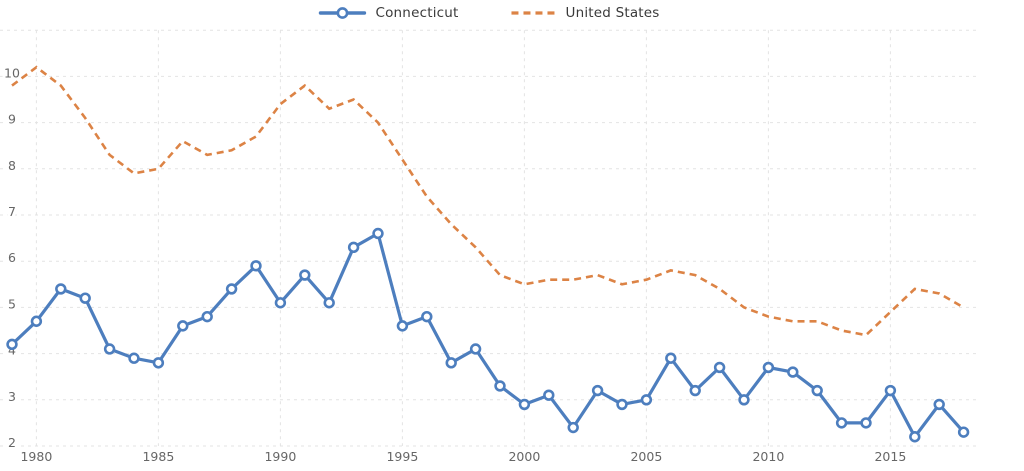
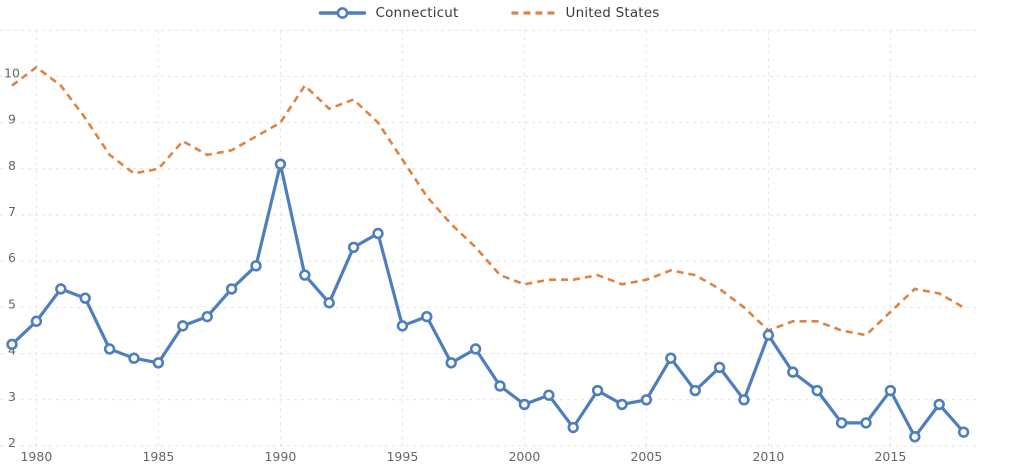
Connecticut/1990: 5.1 -> 8.1
United States/1990: 9.4 -> 9.0
Connecticut/2010: 3.7 -> 4.4
United States/2010: 4.8 -> 4.5
